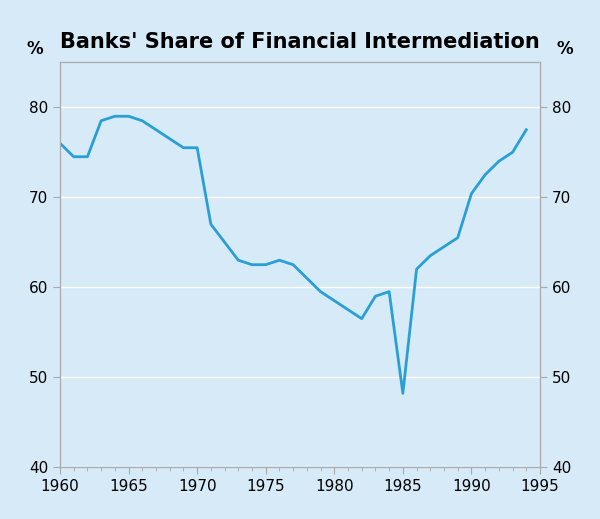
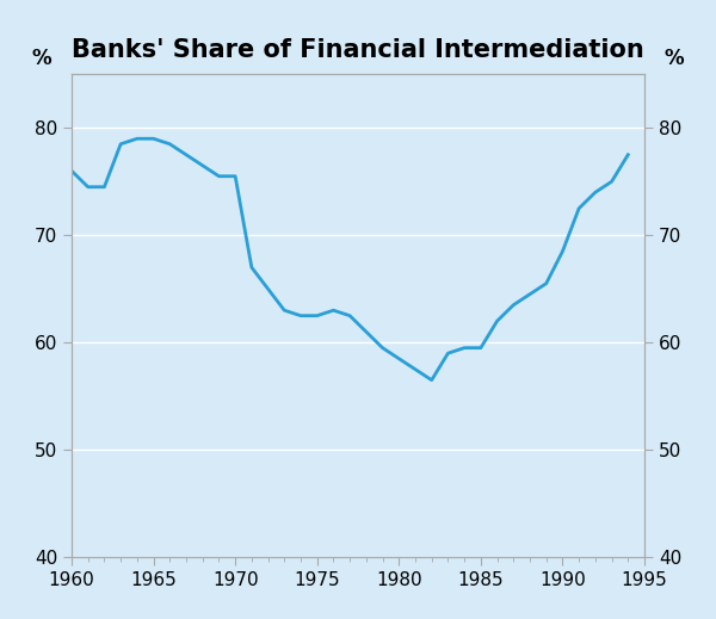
1985: 48.2 -> 59.5
1990: 70.4 -> 68.5
